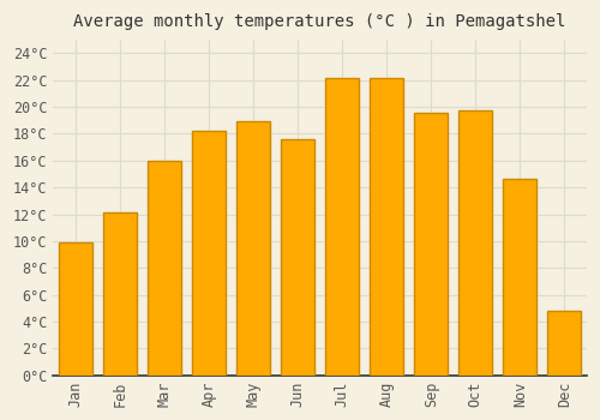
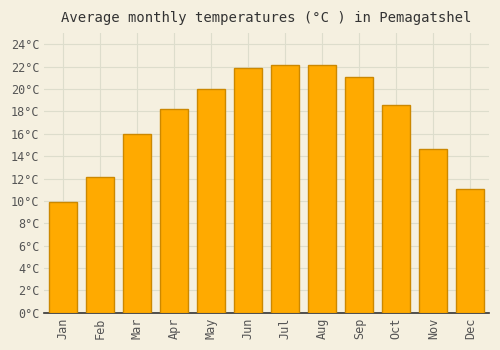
May: 18.9°C -> 20.0°C
Jun: 17.6°C -> 21.9°C
Sep: 19.6°C -> 21.1°C
Oct: 19.7°C -> 18.6°C
Dec: 4.8°C -> 11.1°C
